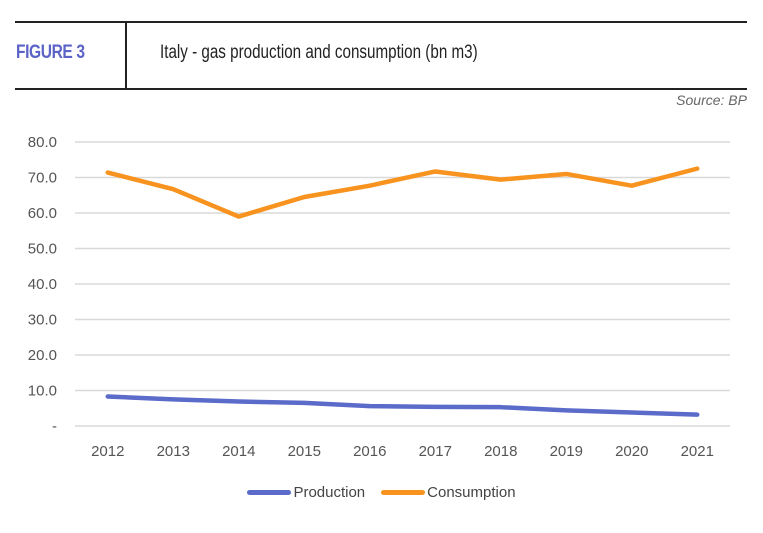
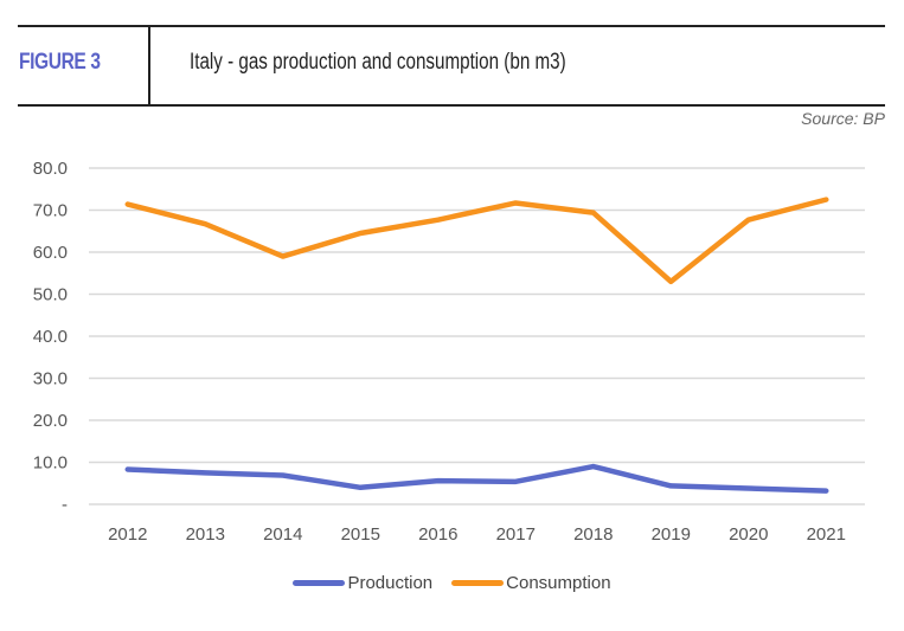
Production/2015: 6 -> 4
Production/2018: 5 -> 9
Consumption/2019: 71 -> 53
